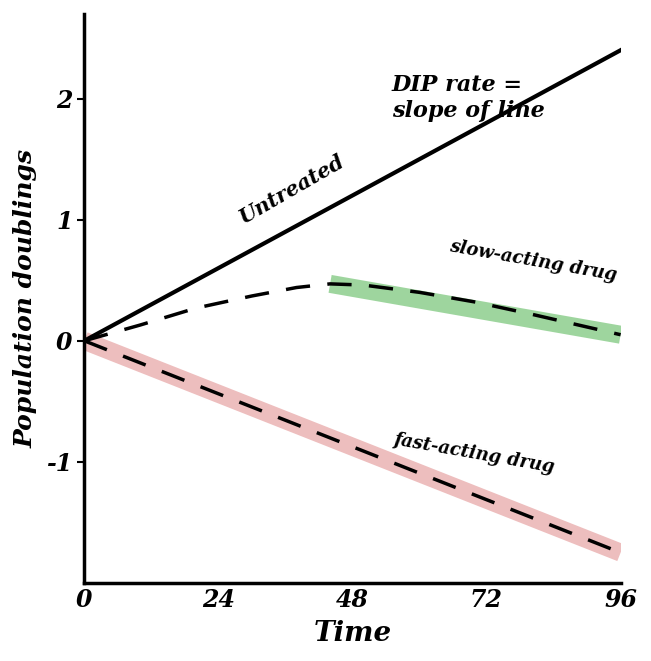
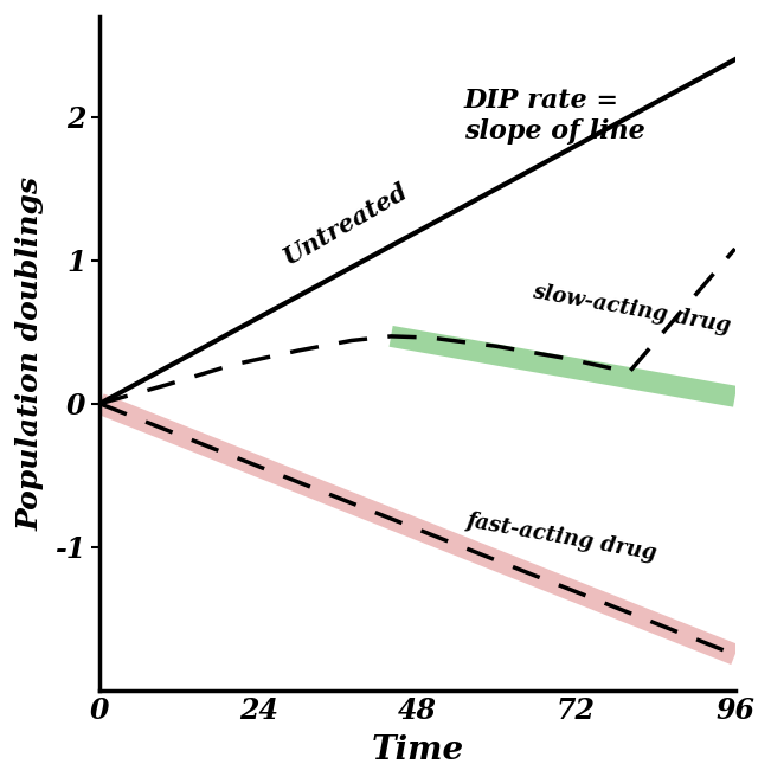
96: 0.05 -> 1.08
